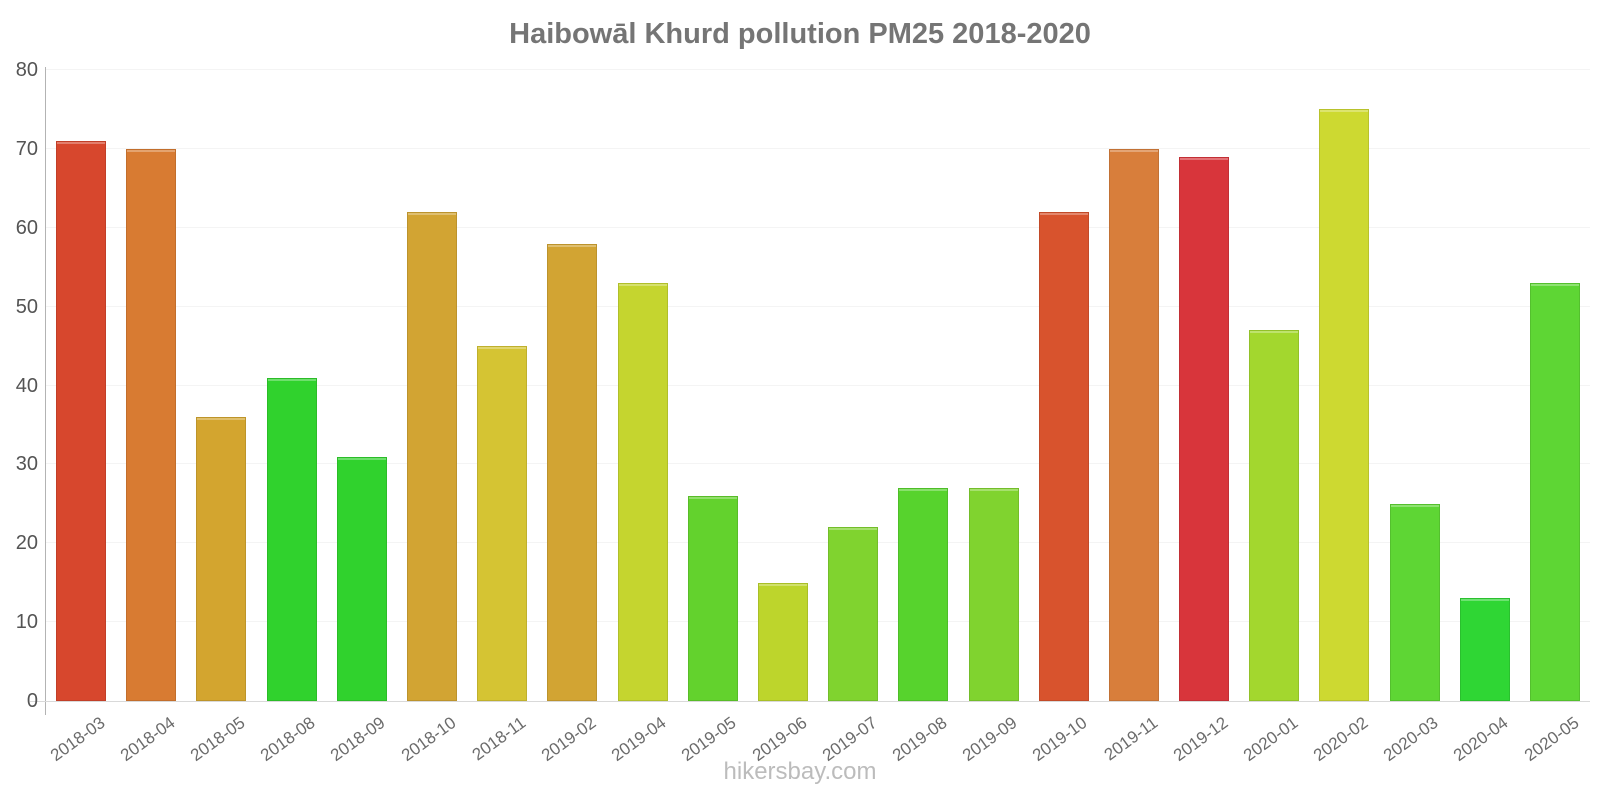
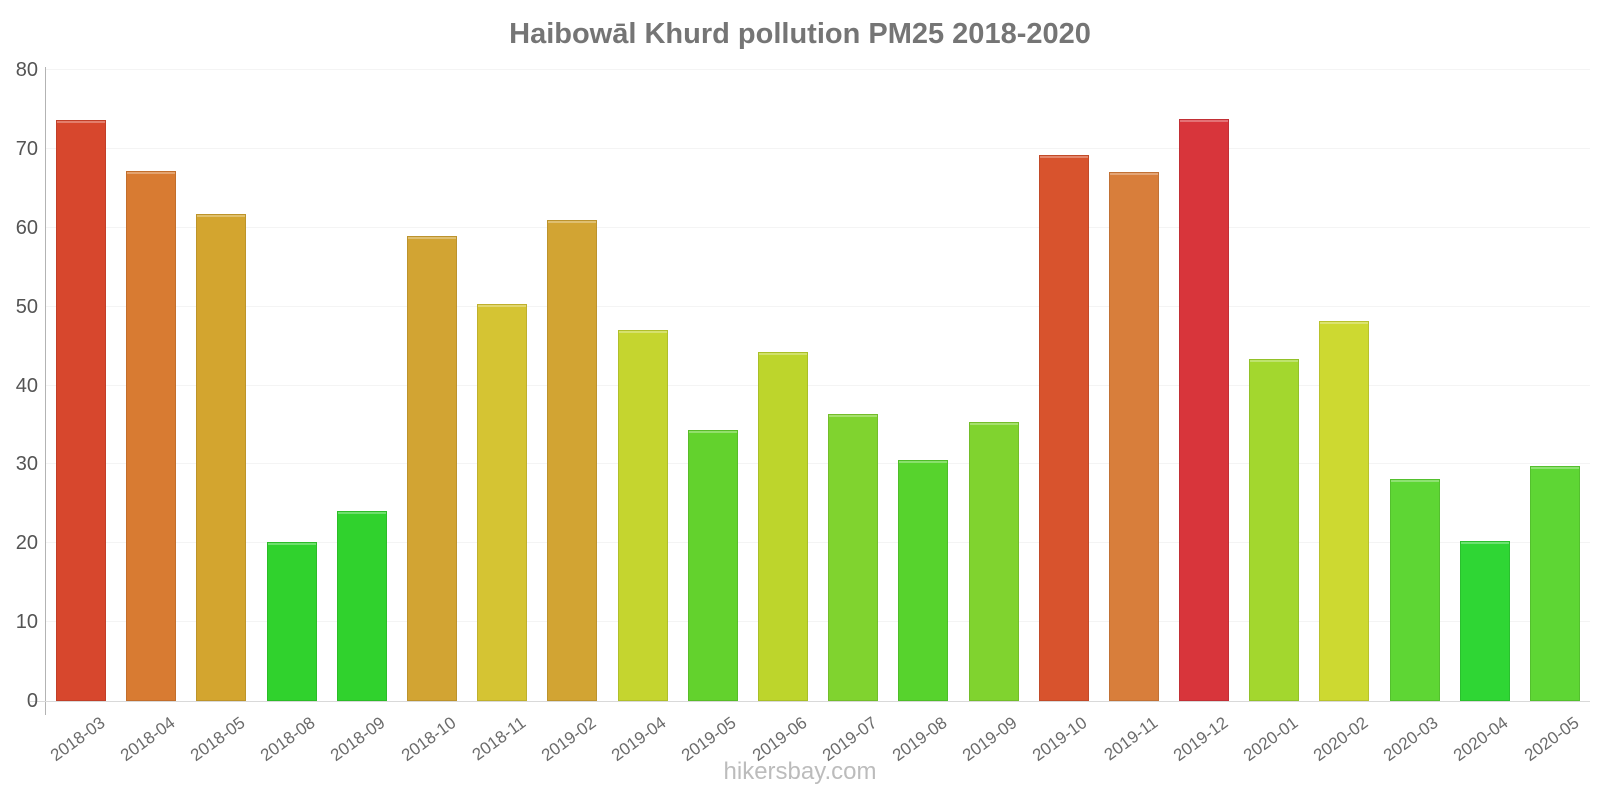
2018-03: 71 -> 74
2018-04: 70 -> 67
2018-05: 36 -> 62
2018-08: 41 -> 20
2018-09: 31 -> 24
2018-10: 62 -> 59
2018-11: 45 -> 50
2019-02: 58 -> 61
2019-04: 53 -> 47
2019-05: 26 -> 34
2019-06: 15 -> 44
2019-07: 22 -> 36
2019-08: 27 -> 31
2019-09: 27 -> 35
2019-10: 62 -> 69
2019-11: 70 -> 67
2019-12: 69 -> 74
2020-01: 47 -> 43
2020-02: 75 -> 48
2020-03: 25 -> 28
2020-04: 13 -> 20
2020-05: 53 -> 30
